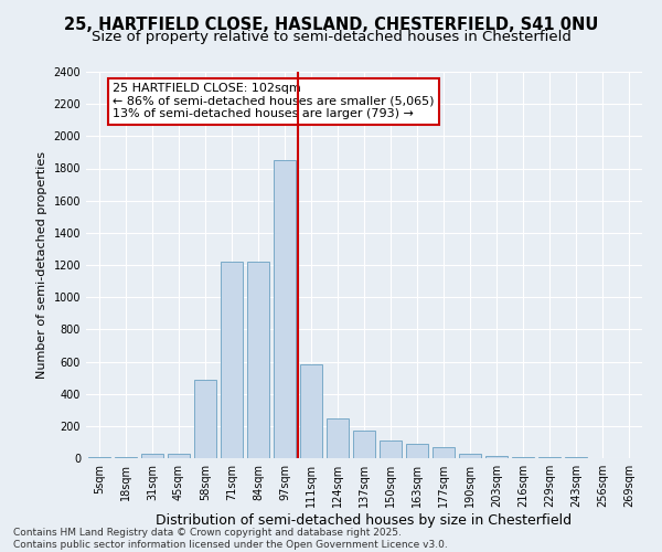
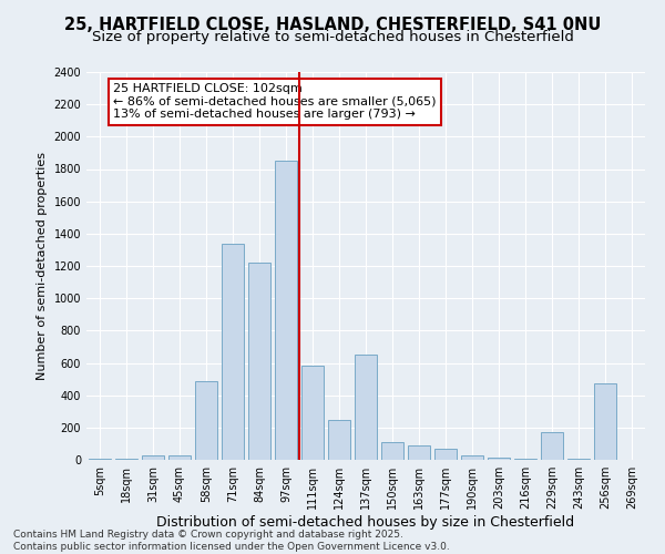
71sqm: 1220 -> 1340
137sqm: 170 -> 650
229sqm: 0 -> 170
256sqm: 0 -> 470
